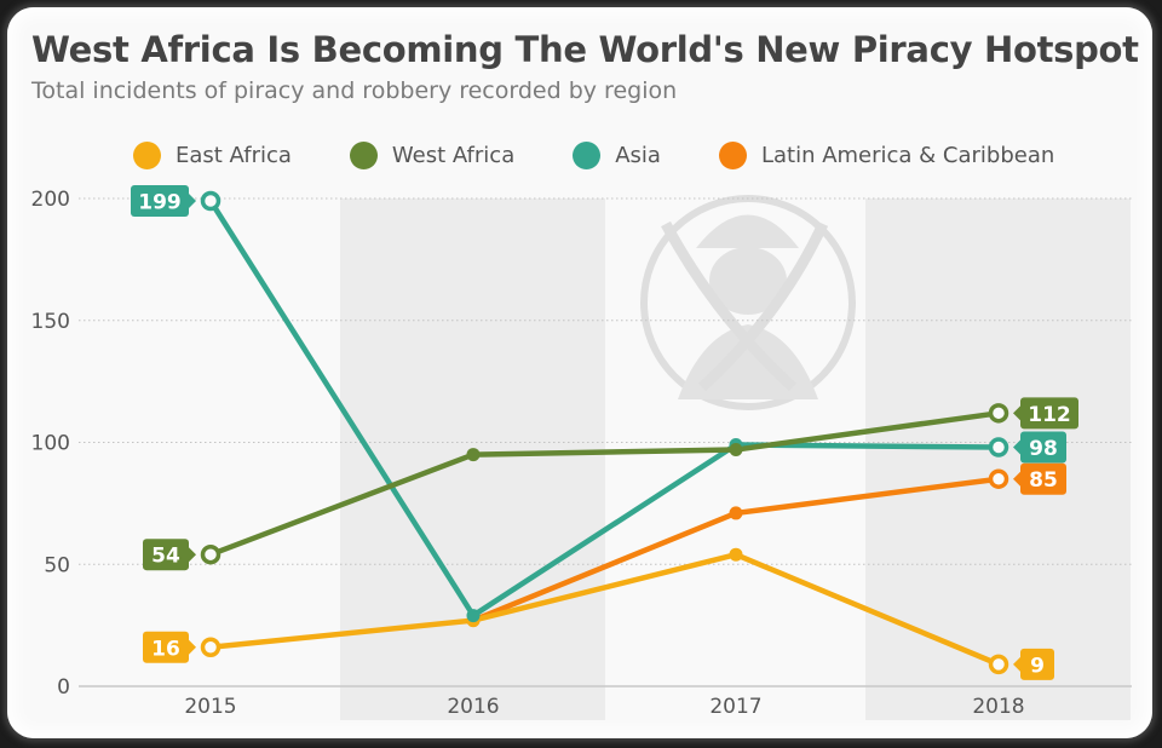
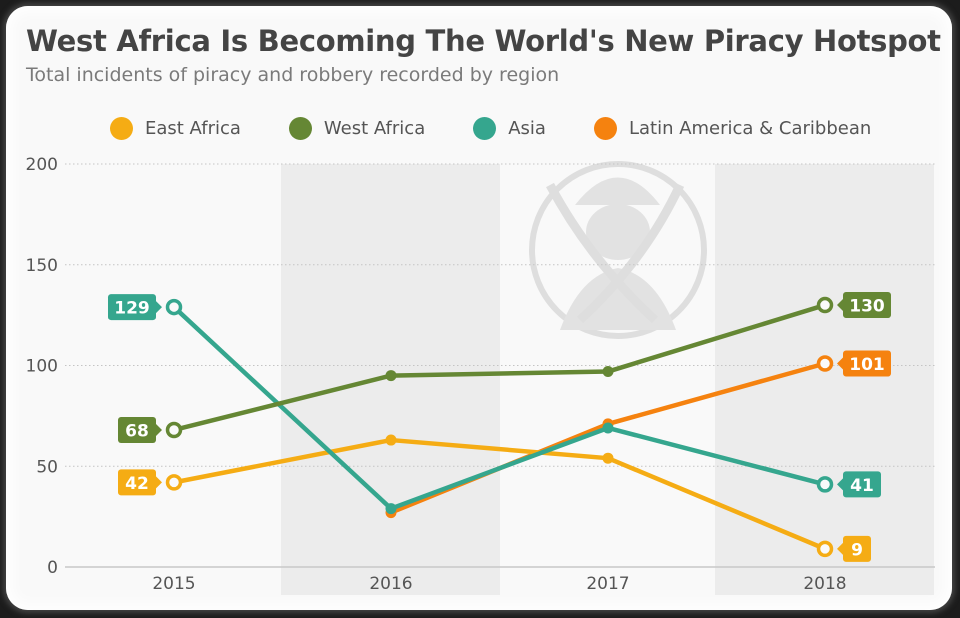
East Africa/2015: 16 -> 42
West Africa/2015: 54 -> 68
Asia/2015: 199 -> 129
East Africa/2016: 27 -> 63
Asia/2017: 99 -> 69
West Africa/2018: 112 -> 130
Asia/2018: 98 -> 41
Latin America & Caribbean/2018: 85 -> 101
